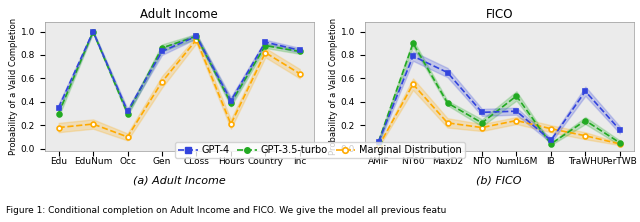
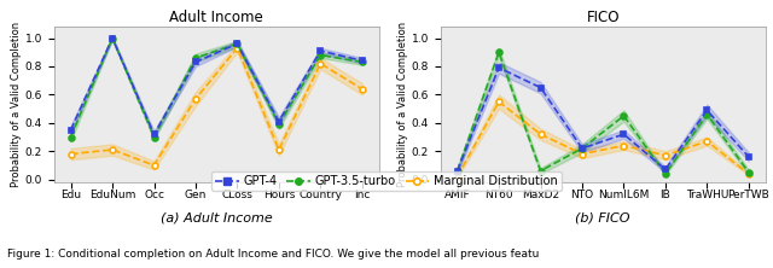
FICO/GPT-3.5-turbo/MaxD2: 0.39 -> 0.06
FICO/Marginal Distribution/MaxD2: 0.22 -> 0.32
FICO/GPT-4/NTO: 0.31 -> 0.22
FICO/GPT-3.5-turbo/TraWHU: 0.24 -> 0.46
FICO/Marginal Distribution/TraWHU: 0.11 -> 0.27
